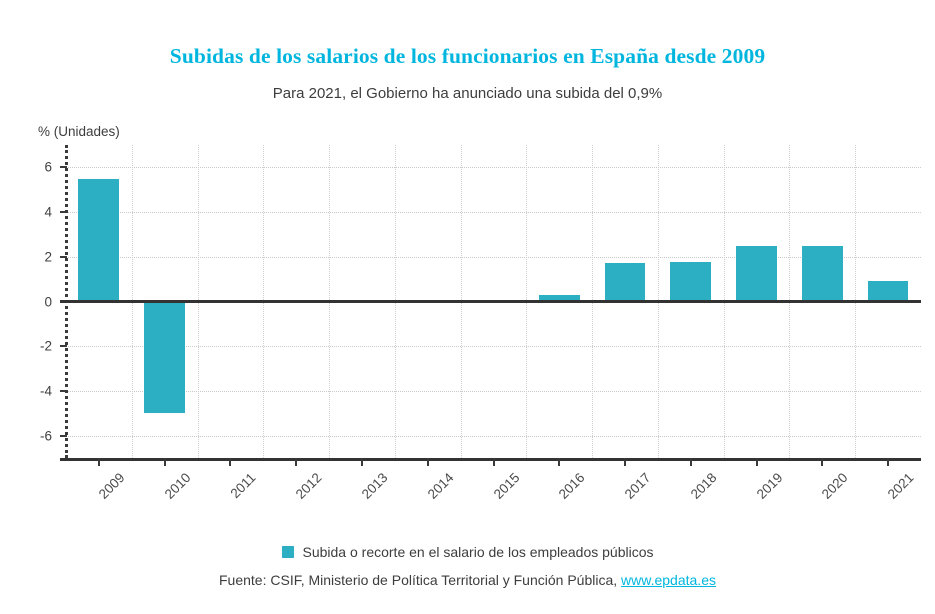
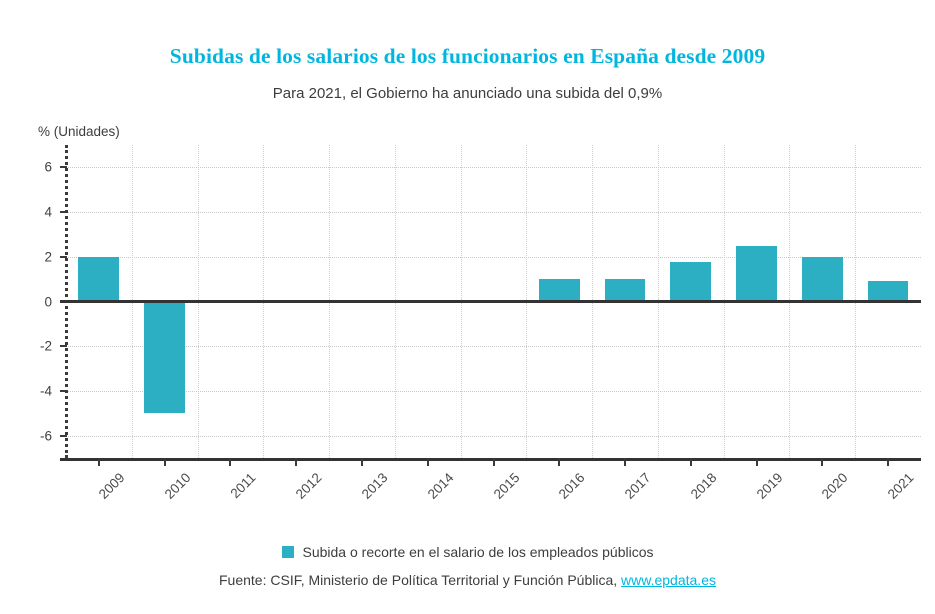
2009: 5.5 -> 2.0
2016: 0.3 -> 1.0
2017: 1.7 -> 1.0
2020: 2.5 -> 2.0
